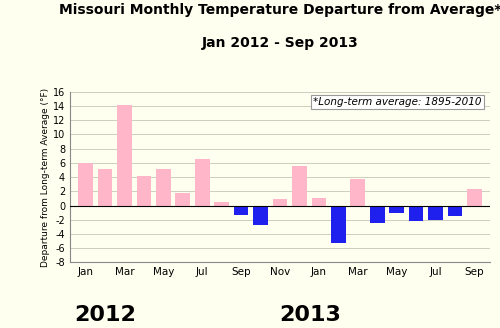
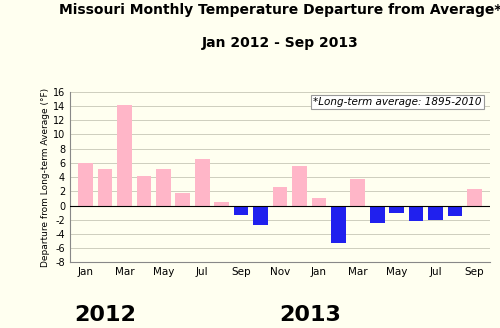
Nov: 0.9 -> 2.6
